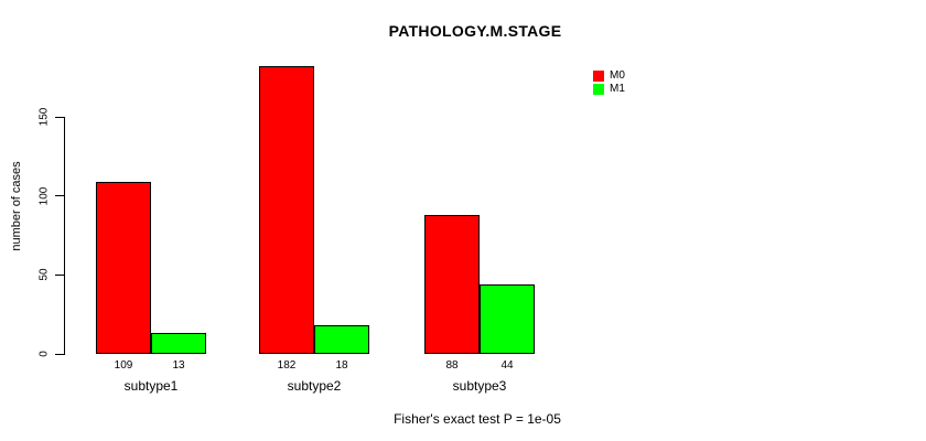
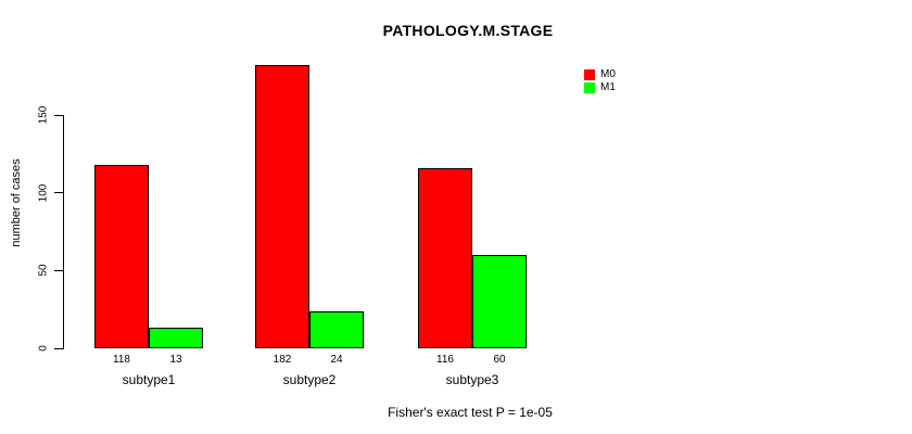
M0/subtype1: 109 -> 118
M1/subtype2: 18 -> 24
M0/subtype3: 88 -> 116
M1/subtype3: 44 -> 60
